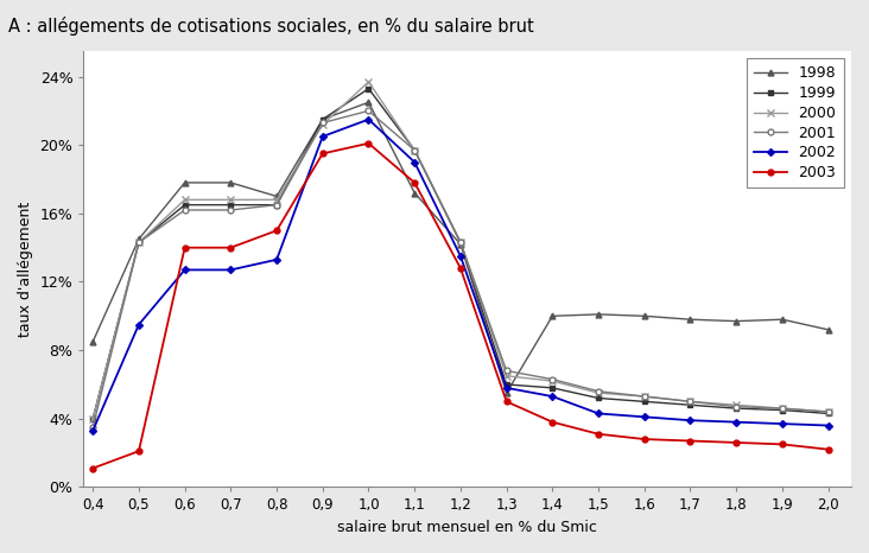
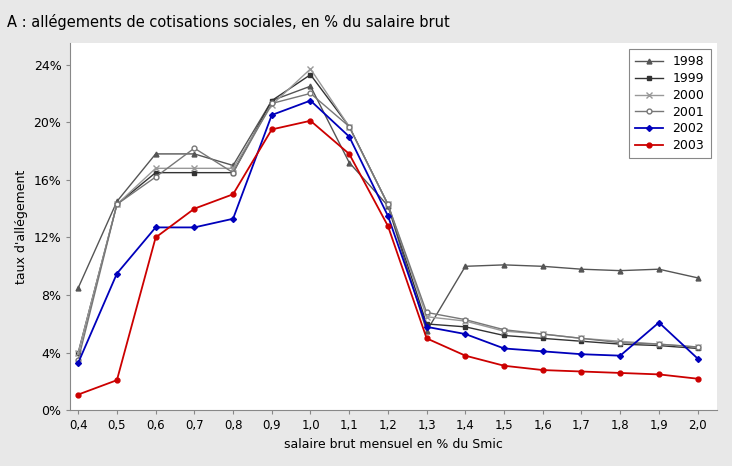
2003/0,6: 14.0% -> 12.0%
2001/0,7: 16.2% -> 18.2%
2002/1,9: 3.7% -> 6.1%
